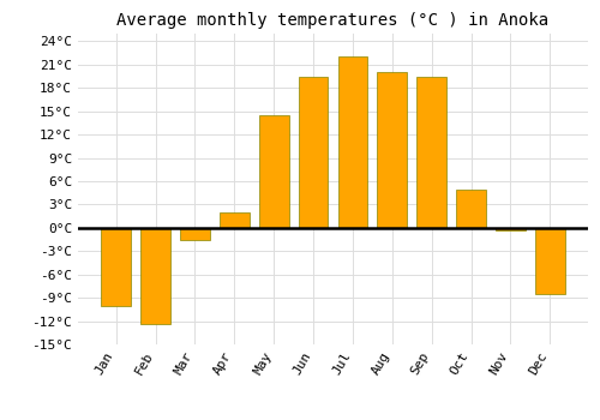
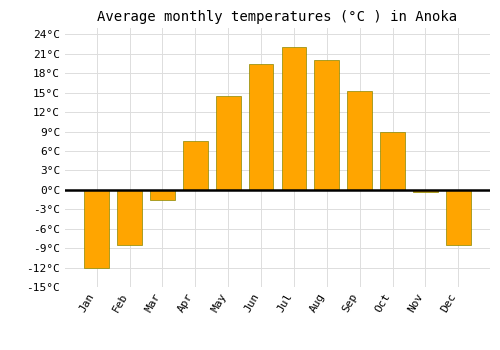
Jan: -10.0°C -> -12.0°C
Feb: -12.4°C -> -8.5°C
Apr: 2.0°C -> 7.5°C
Sep: 19.4°C -> 15.2°C
Oct: 5.0°C -> 9.0°C
